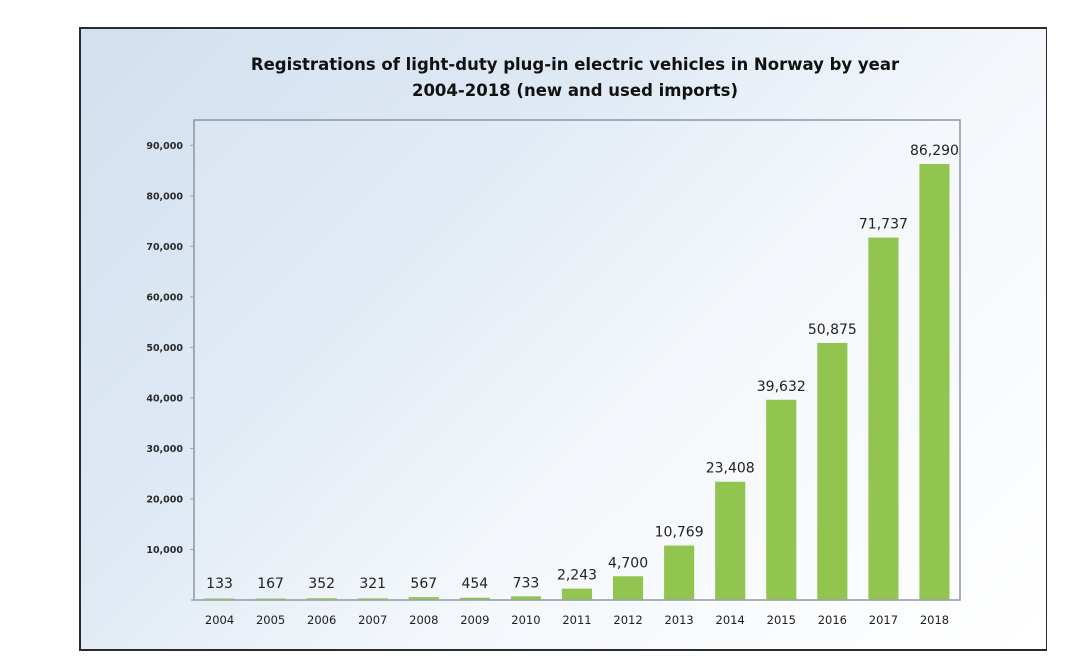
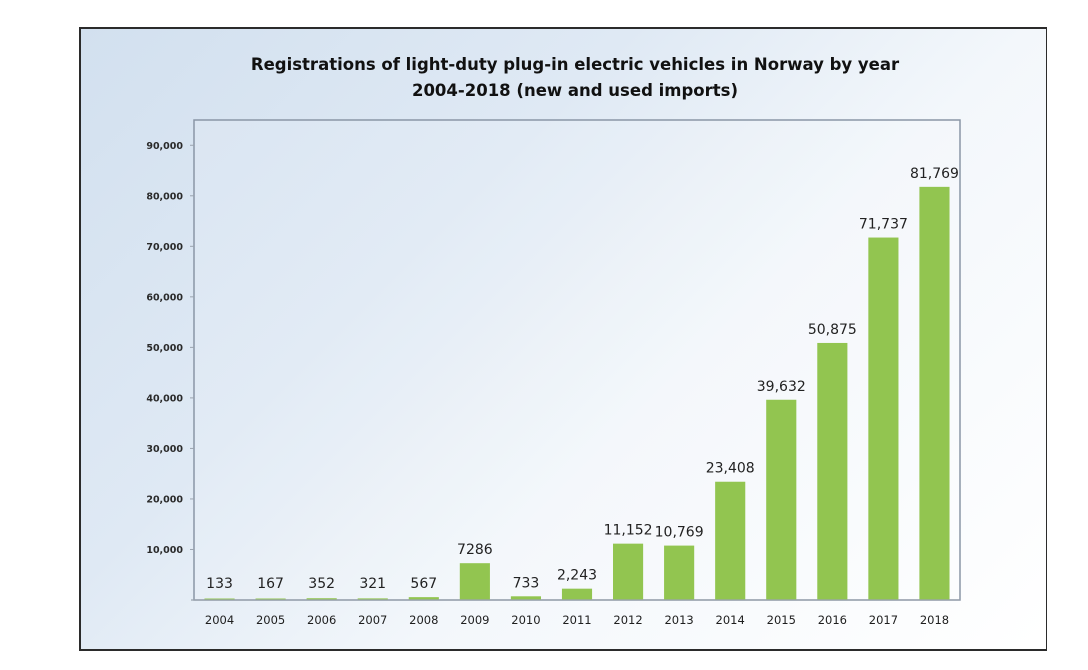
2009: 454 -> 7286
2012: 4,700 -> 11,152
2018: 86,290 -> 81,769
